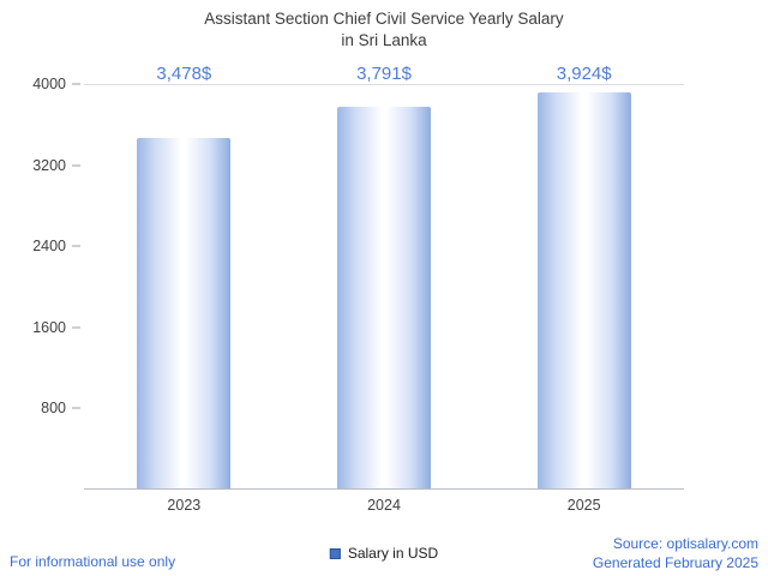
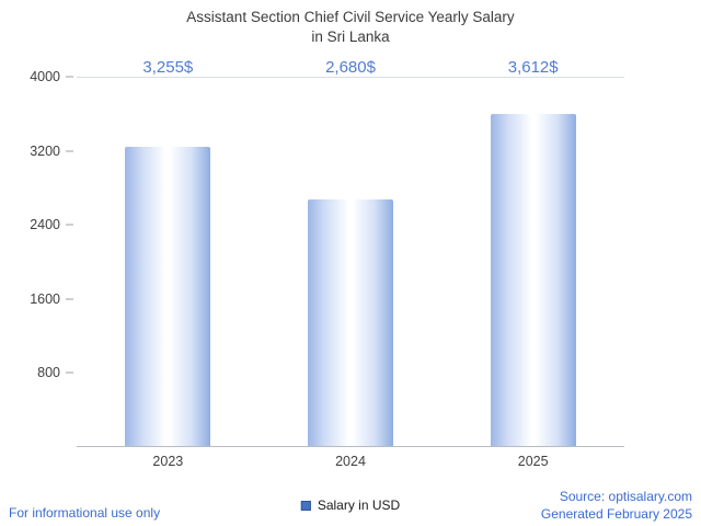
2023: 3,478 -> 3,255
2024: 3,791 -> 2,680
2025: 3,924 -> 3,612
